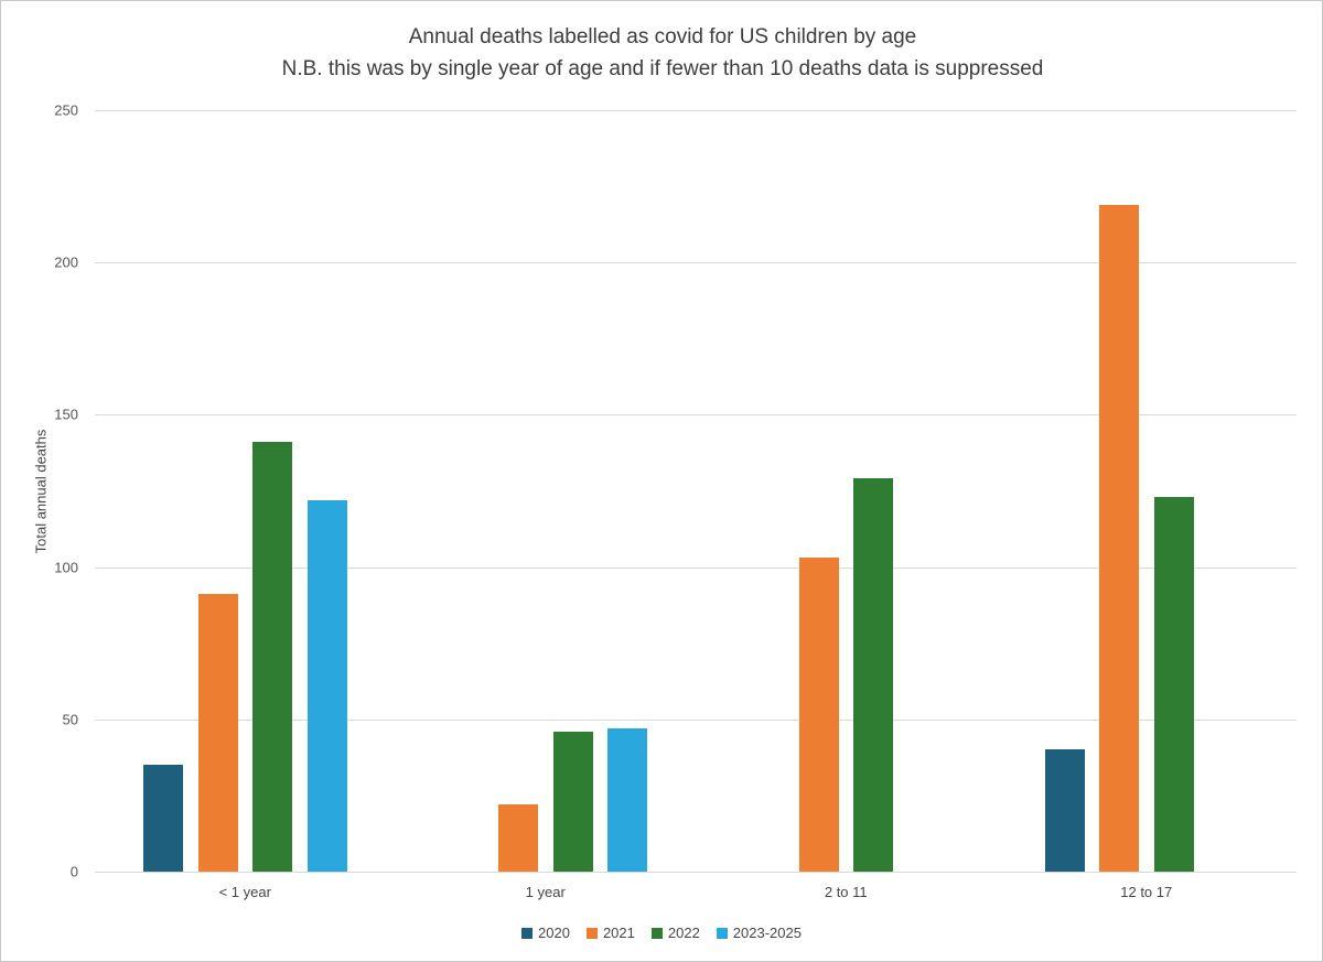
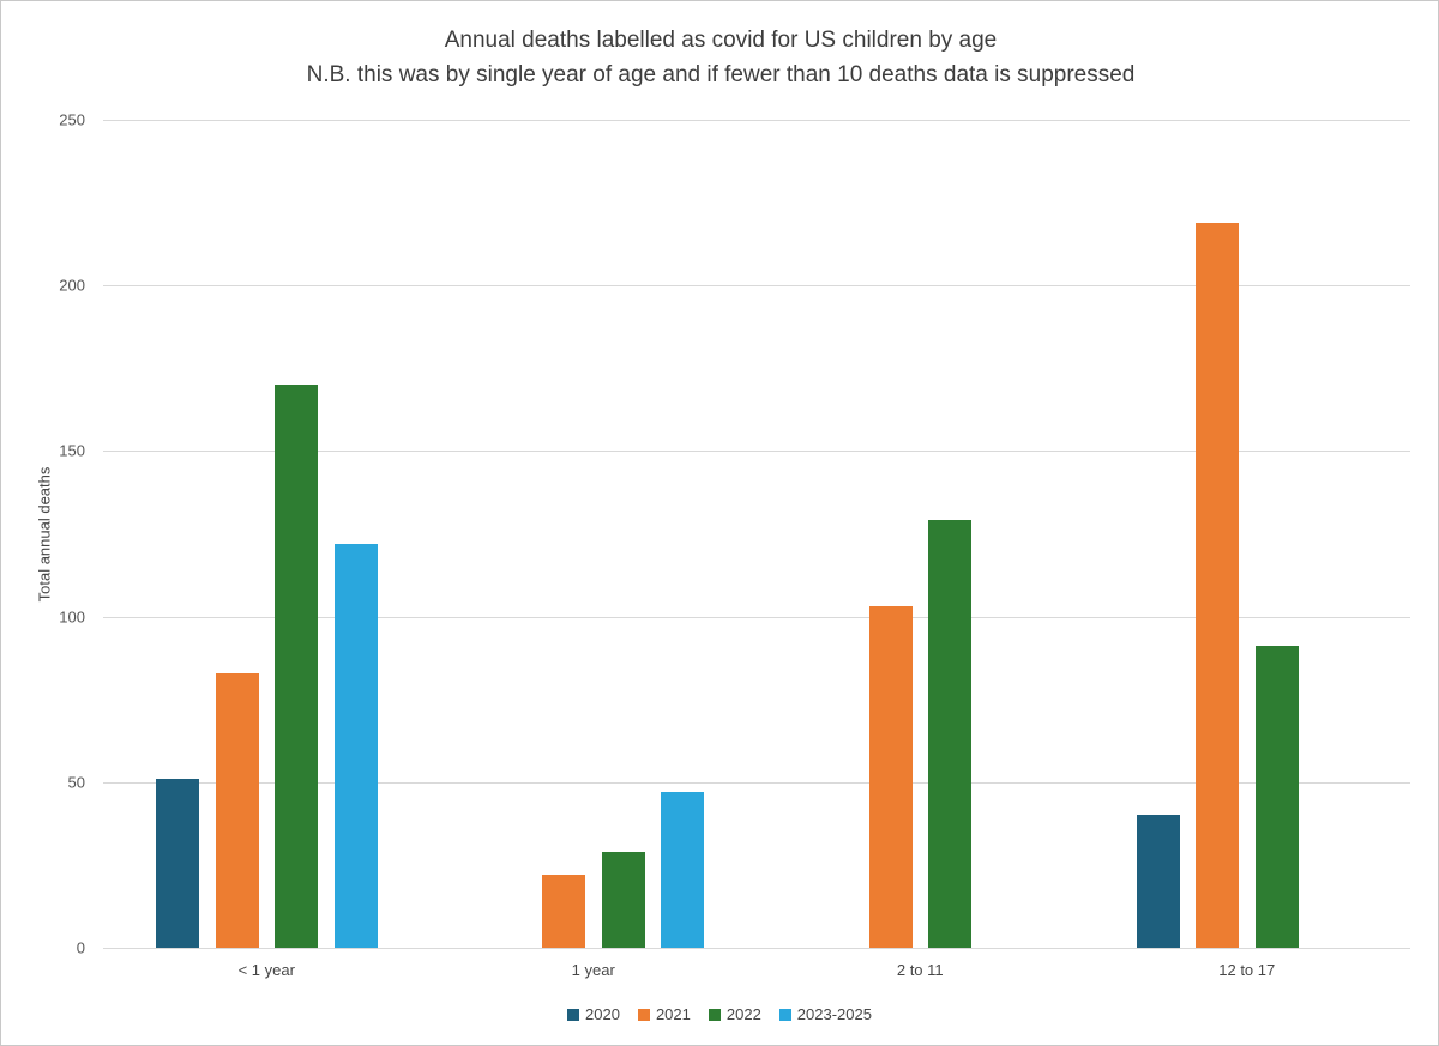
2020/< 1 year: 35 -> 51
2021/< 1 year: 91 -> 83
2022/< 1 year: 141 -> 170
2022/1 year: 46 -> 29
2022/12 to 17: 123 -> 91
